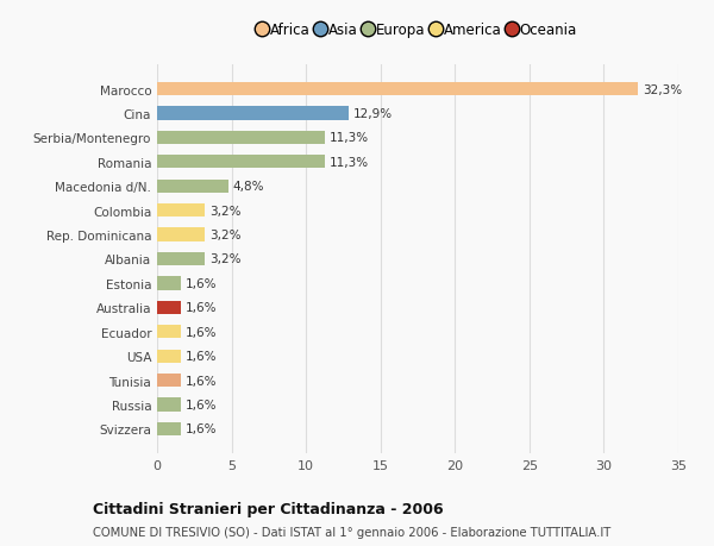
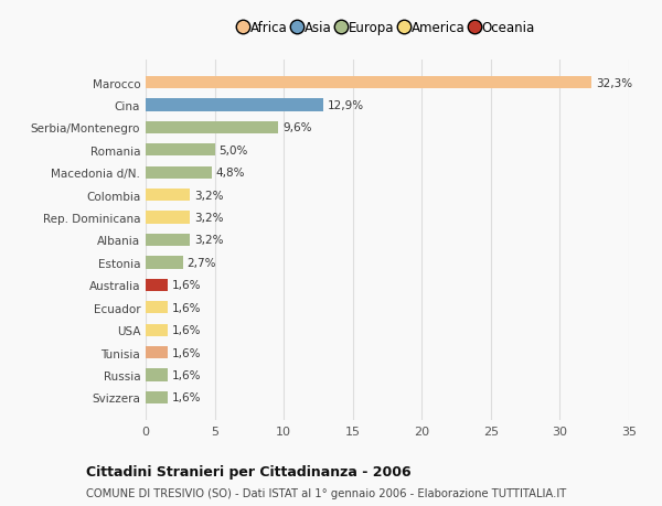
Serbia/Montenegro: 11,3% -> 9,6%
Romania: 11,3% -> 5,0%
Estonia: 1,6% -> 2,7%
